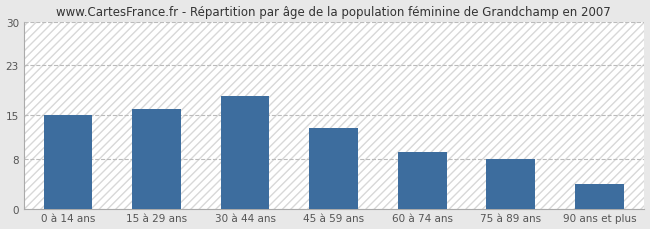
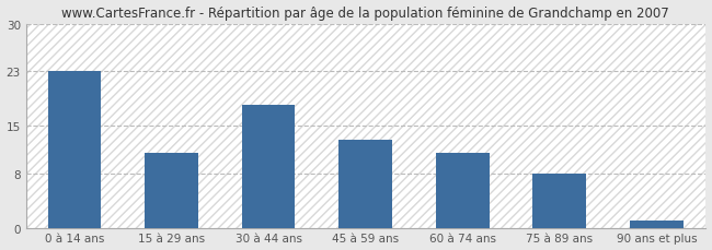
0 à 14 ans: 15 -> 23
15 à 29 ans: 16 -> 11
60 à 74 ans: 9 -> 11
90 ans et plus: 4 -> 1
